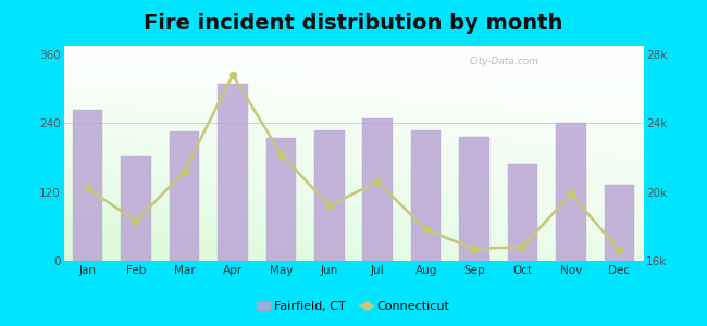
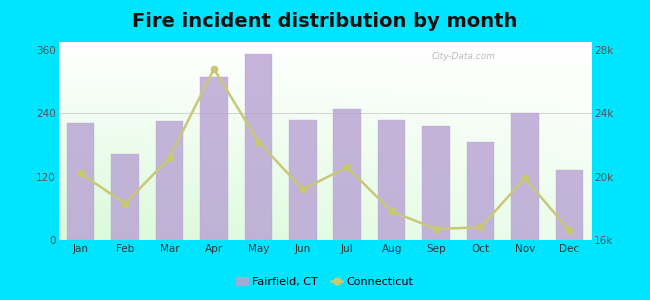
Fairfield, CT/Jan: 264 -> 222
Fairfield, CT/Feb: 182 -> 162
Fairfield, CT/May: 214 -> 352
Fairfield, CT/Oct: 168 -> 185
